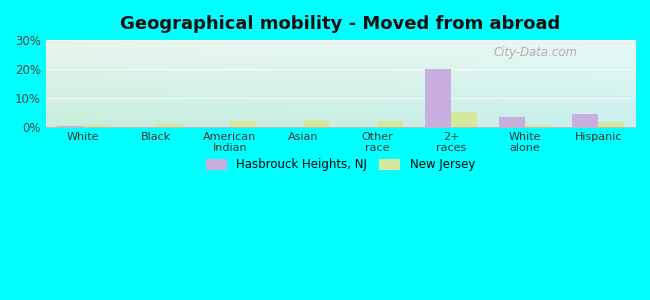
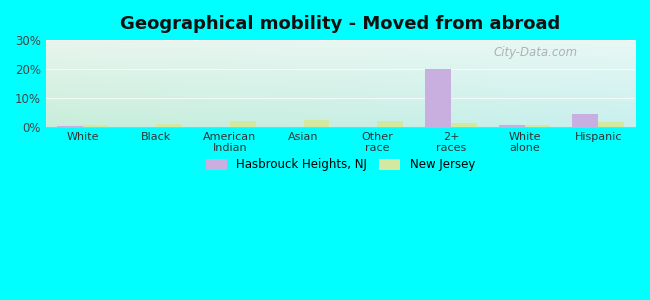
New Jersey/2+ races: 5.0% -> 1.5%
Hasbrouck Heights, NJ/White alone: 3.5% -> 0.7%
